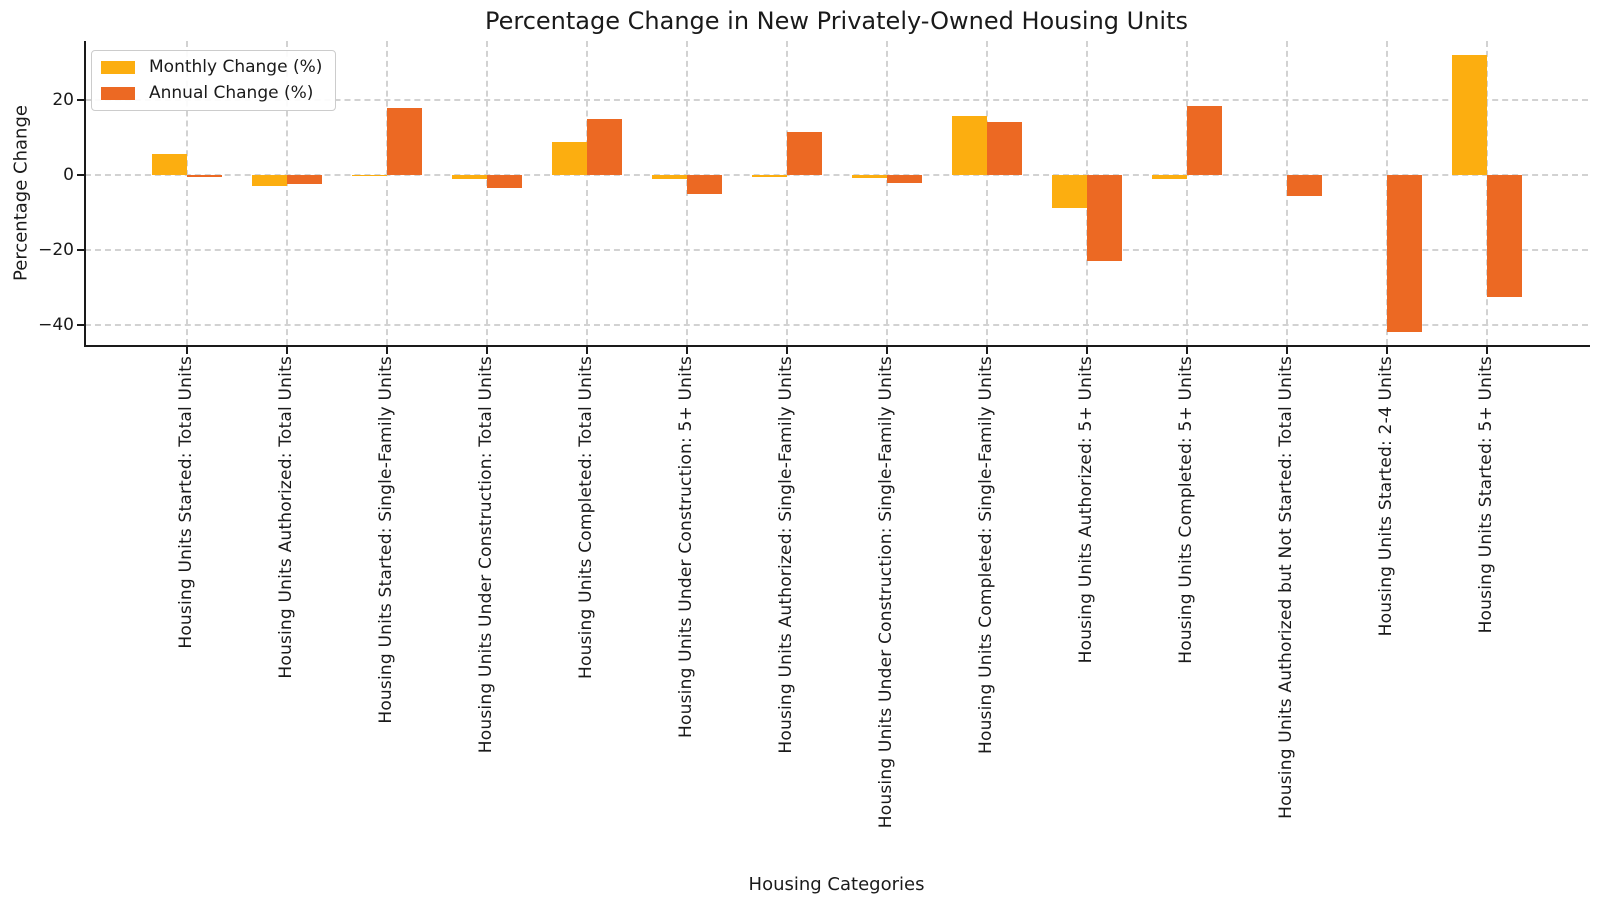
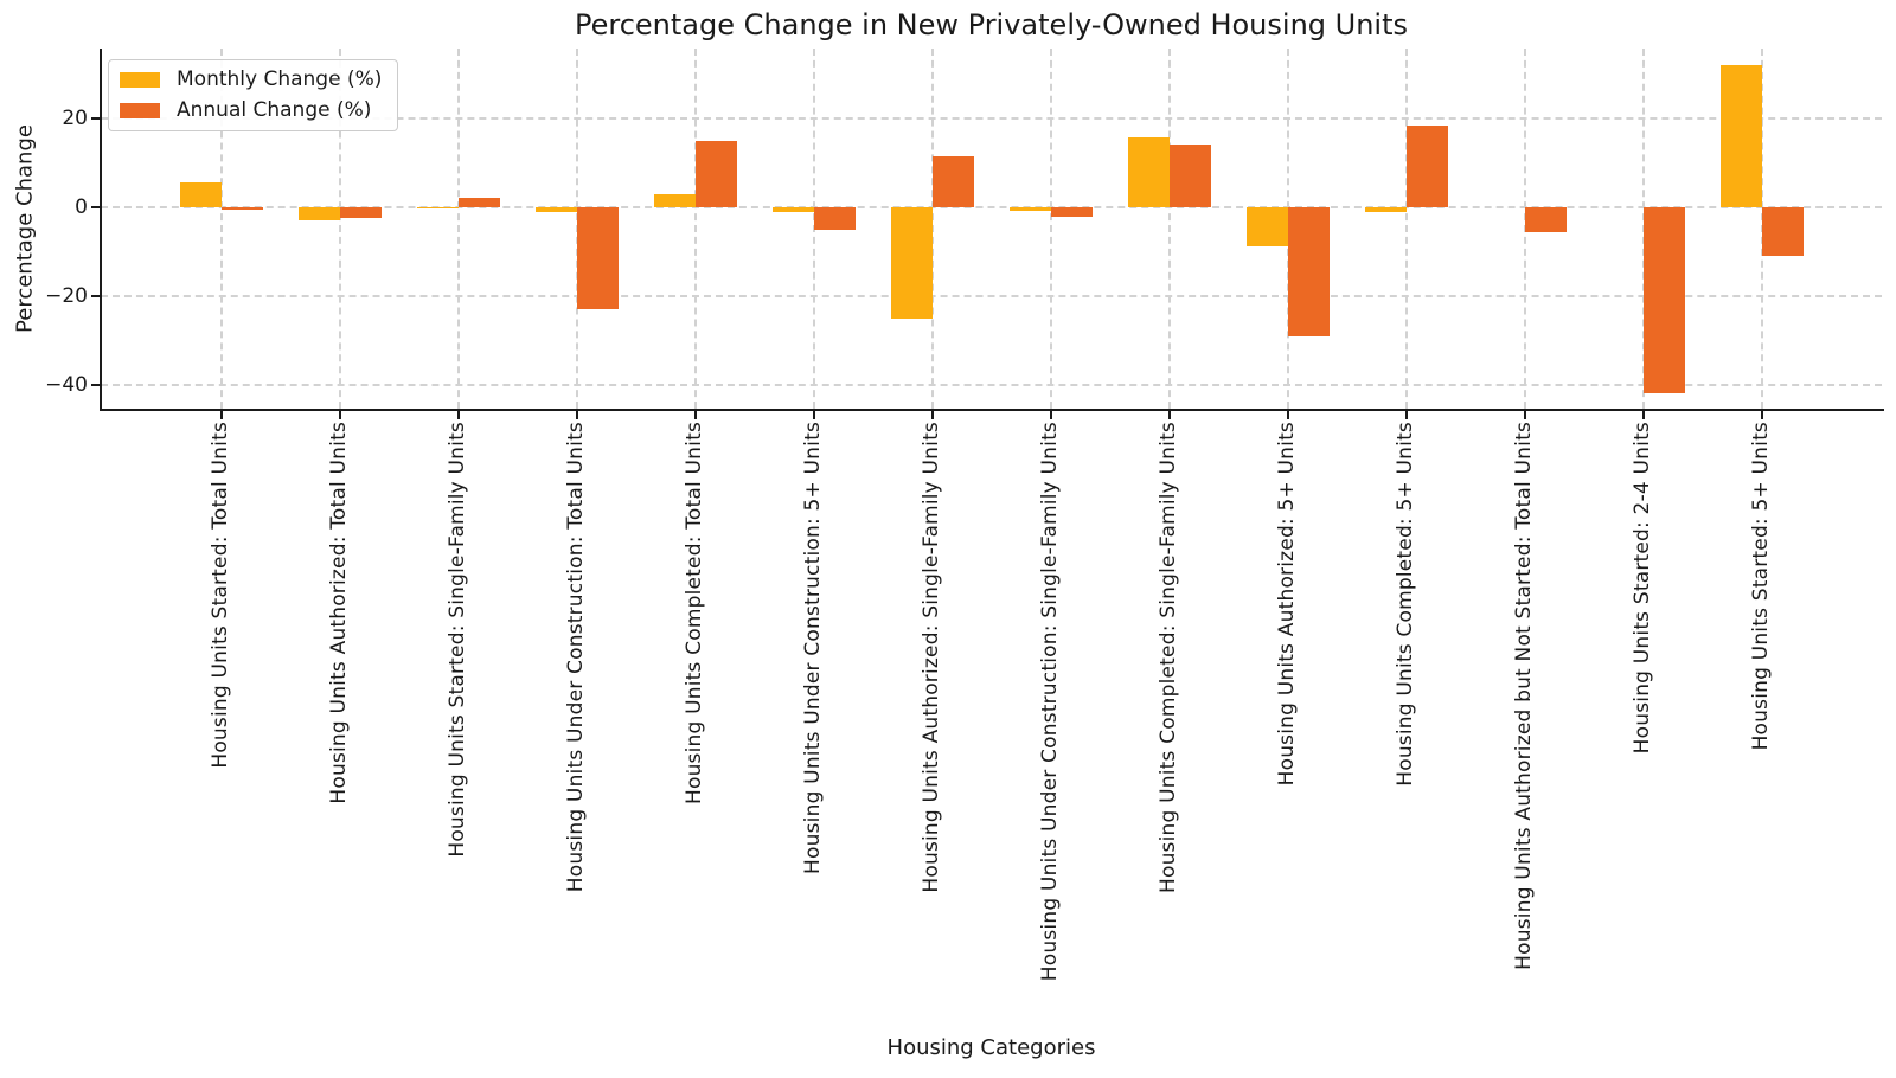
Annual Change (%)/Housing Units Started: Single-Family Units: 18 -> 2
Annual Change (%)/Housing Units Under Construction: Total Units: -4 -> -23
Monthly Change (%)/Housing Units Completed: Total Units: 9 -> 3
Monthly Change (%)/Housing Units Authorized: Single-Family Units: -1 -> -25
Annual Change (%)/Housing Units Authorized: 5+ Units: -23 -> -29
Annual Change (%)/Housing Units Started: 5+ Units: -33 -> -11
